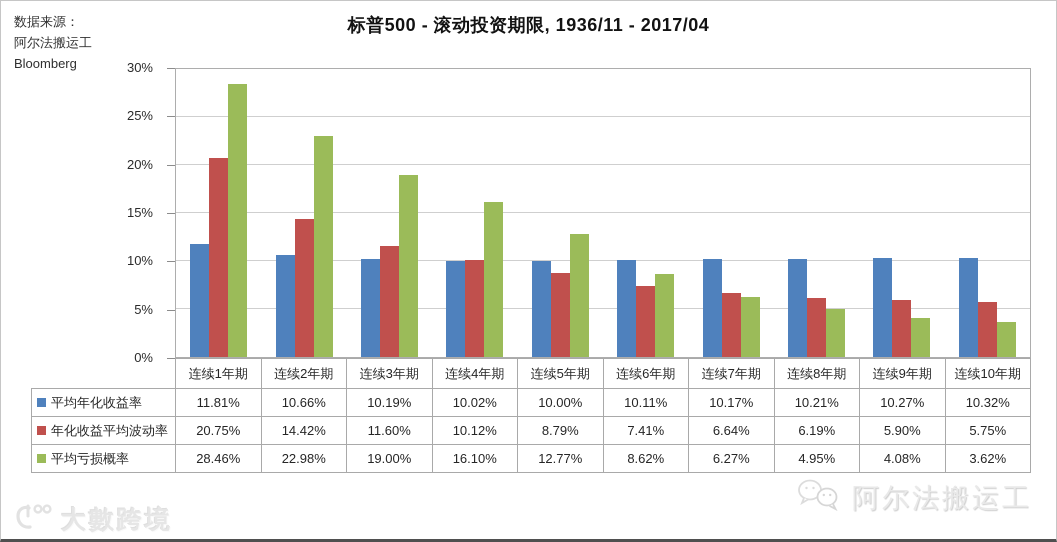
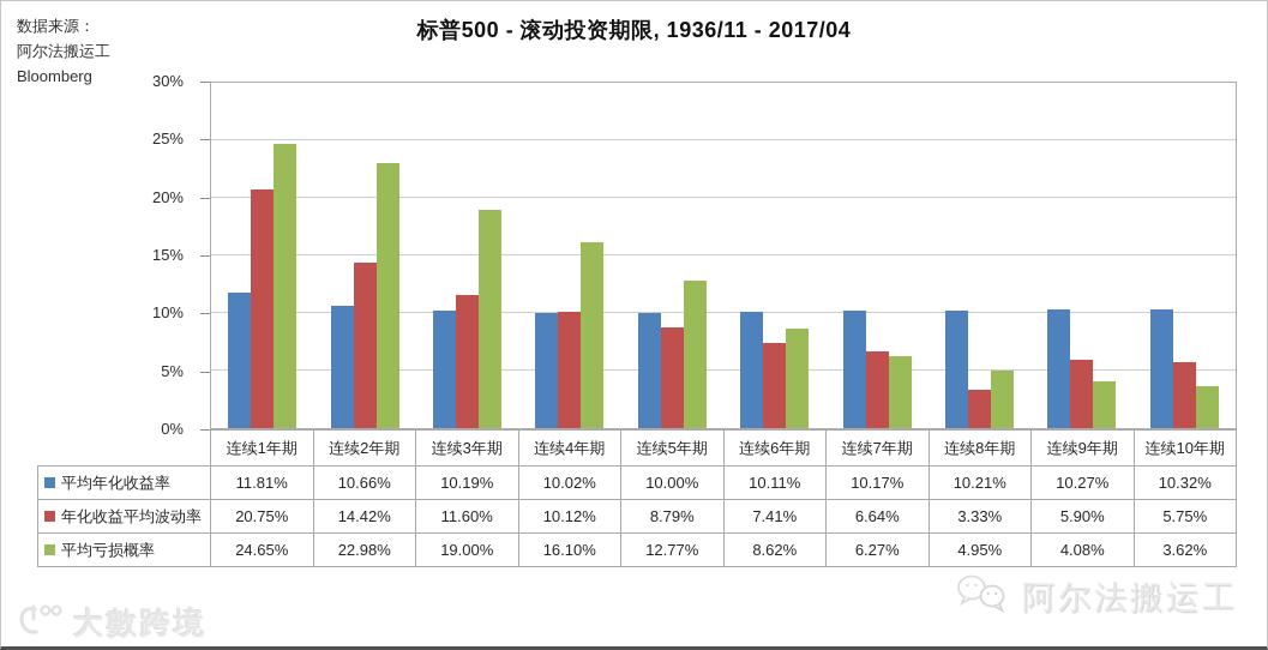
平均亏损概率/连续1年期: 28.46% -> 24.65%
年化收益平均波动率/连续8年期: 6.19% -> 3.33%
